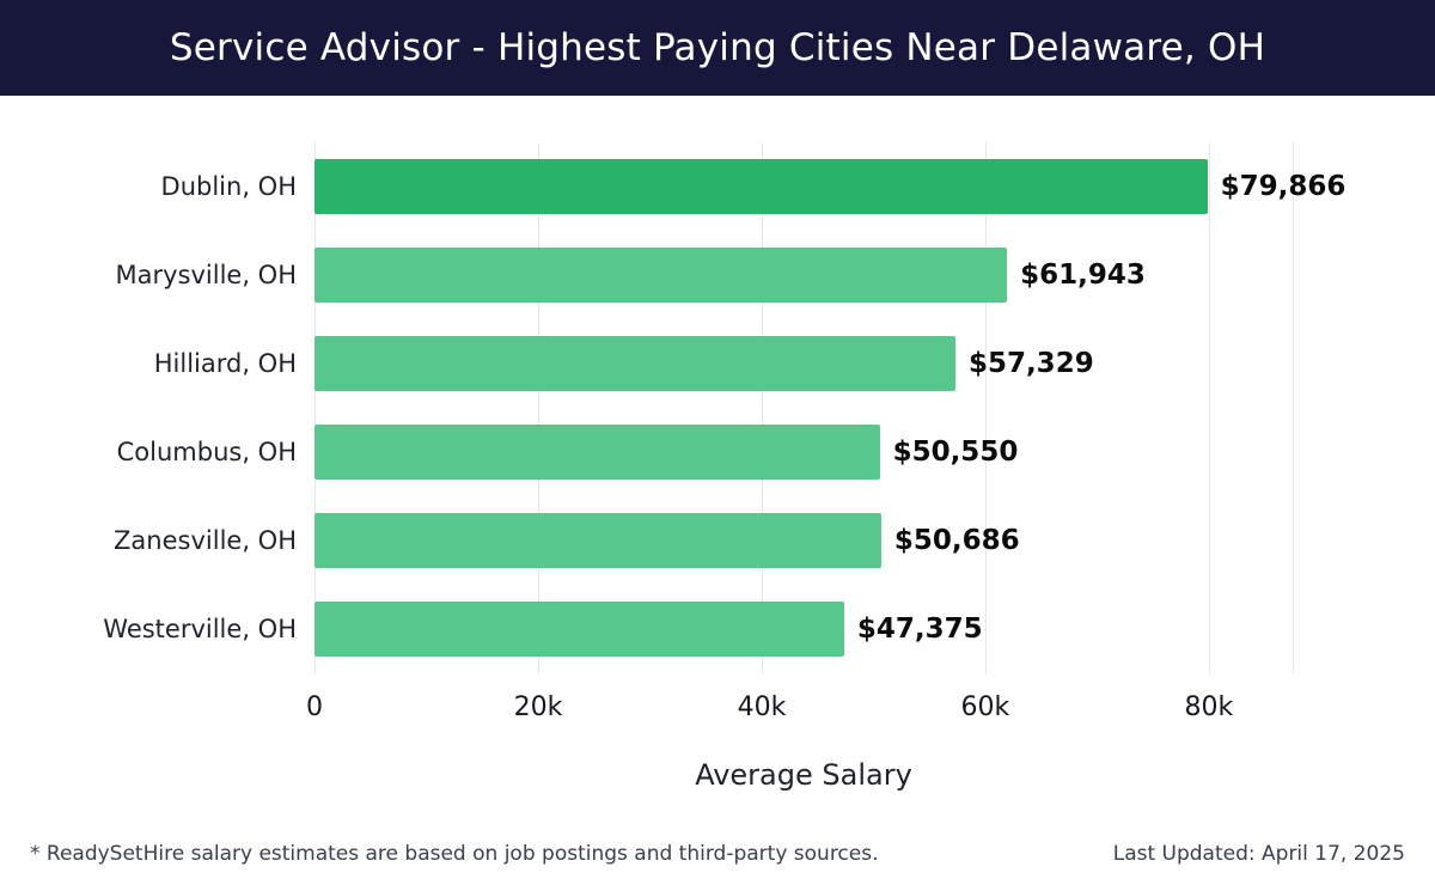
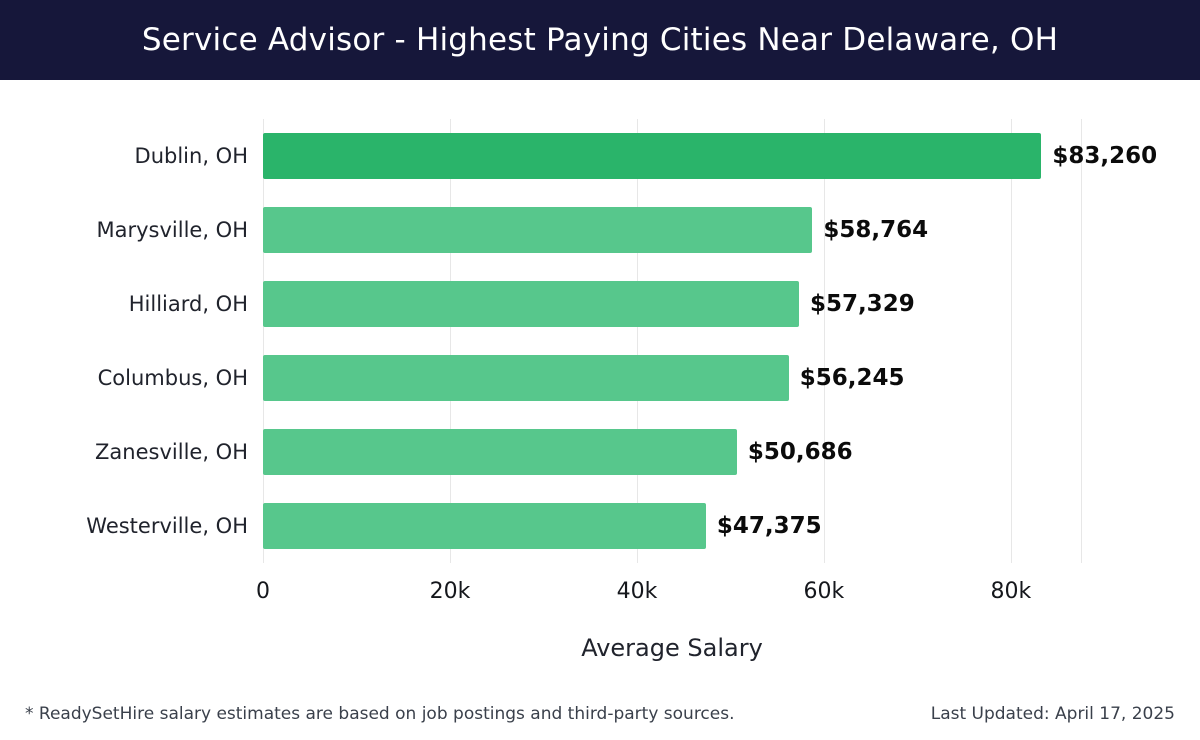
Dublin, OH: $79,866 -> $83,260
Marysville, OH: $61,943 -> $58,764
Columbus, OH: $50,550 -> $56,245
